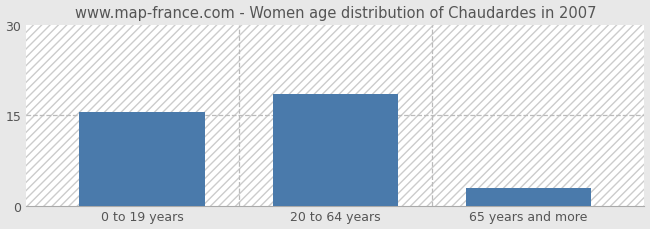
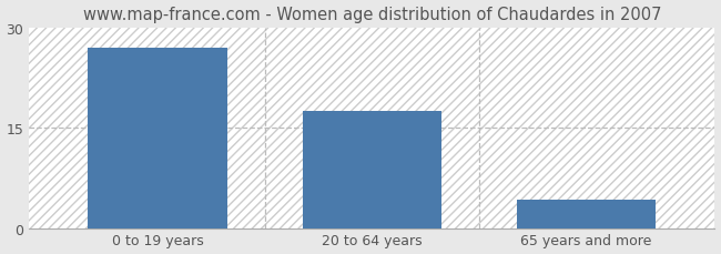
0 to 19 years: 15.5 -> 27.0
20 to 64 years: 18.5 -> 17.6
65 years and more: 3.0 -> 4.2
